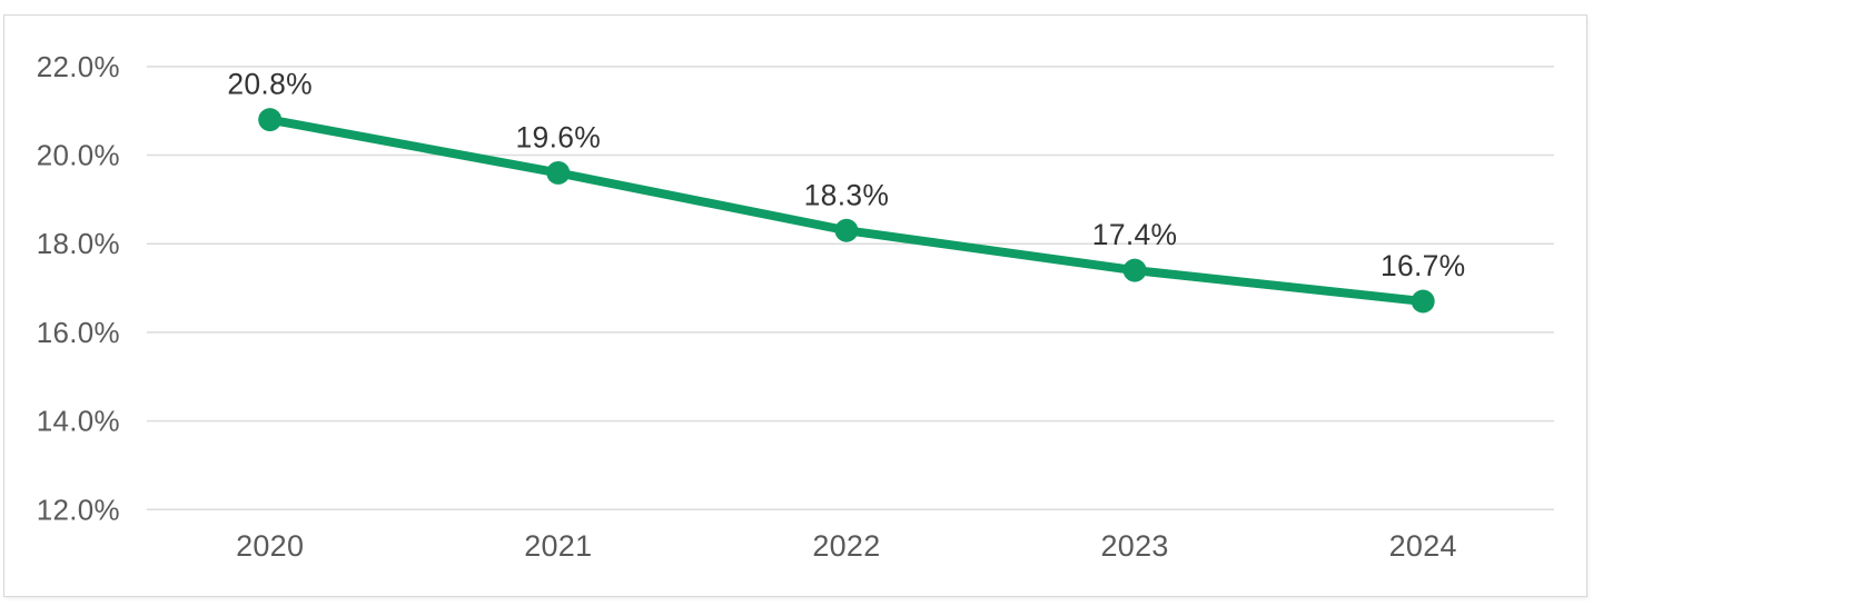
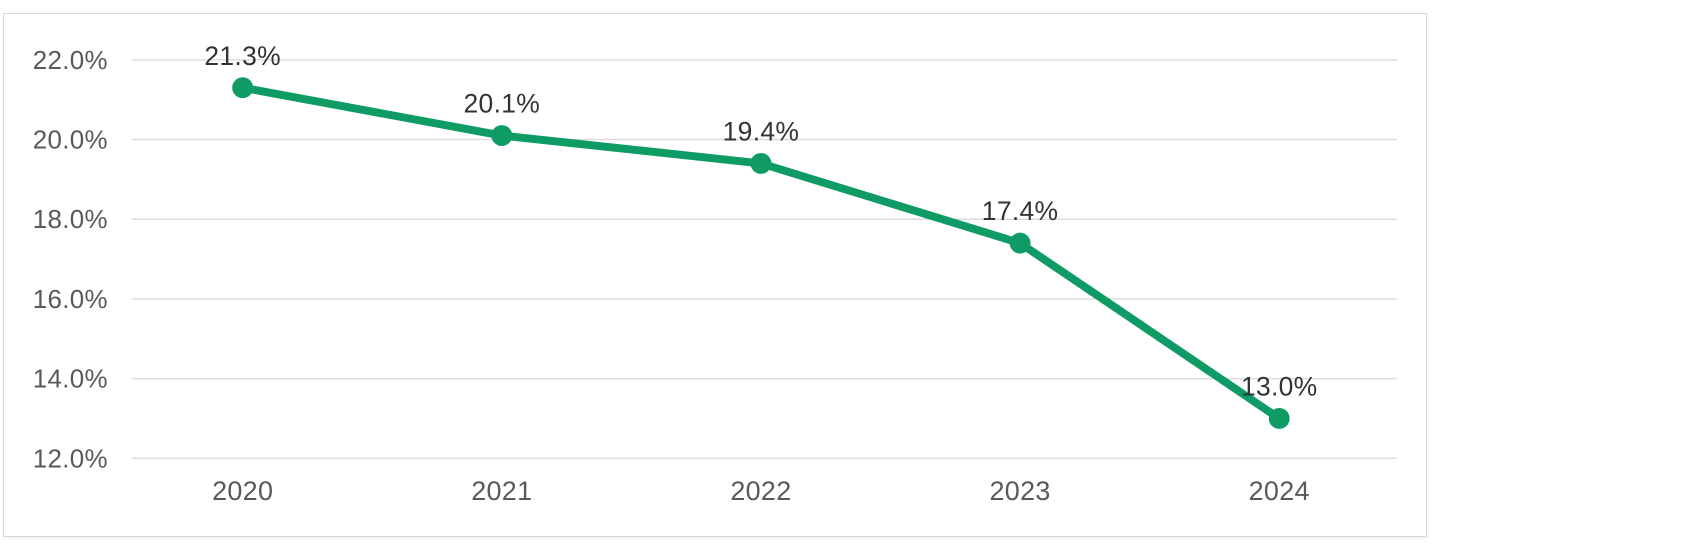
2020: 20.8% -> 21.3%
2021: 19.6% -> 20.1%
2022: 18.3% -> 19.4%
2024: 16.7% -> 13.0%
